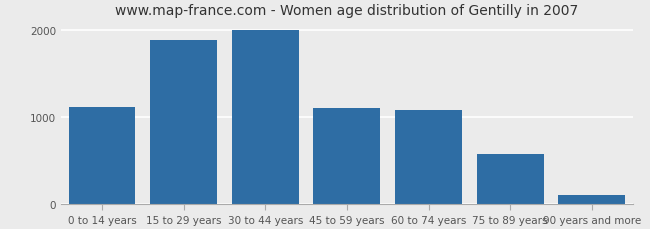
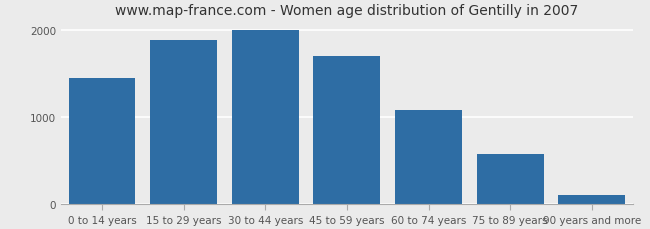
0 to 14 years: 1120 -> 1450
45 to 59 years: 1100 -> 1700
